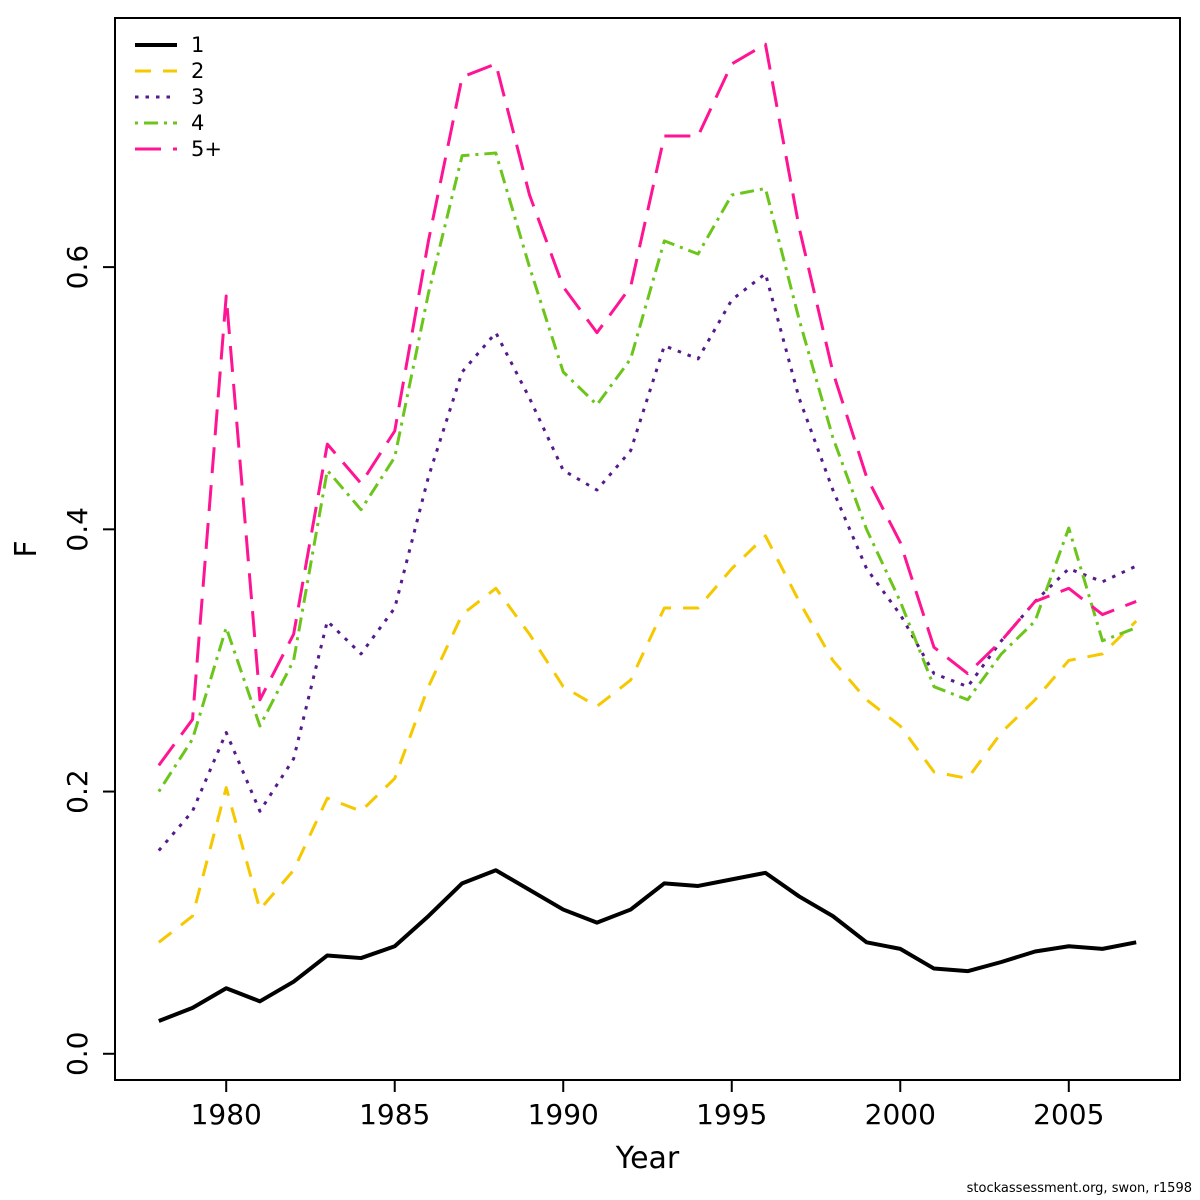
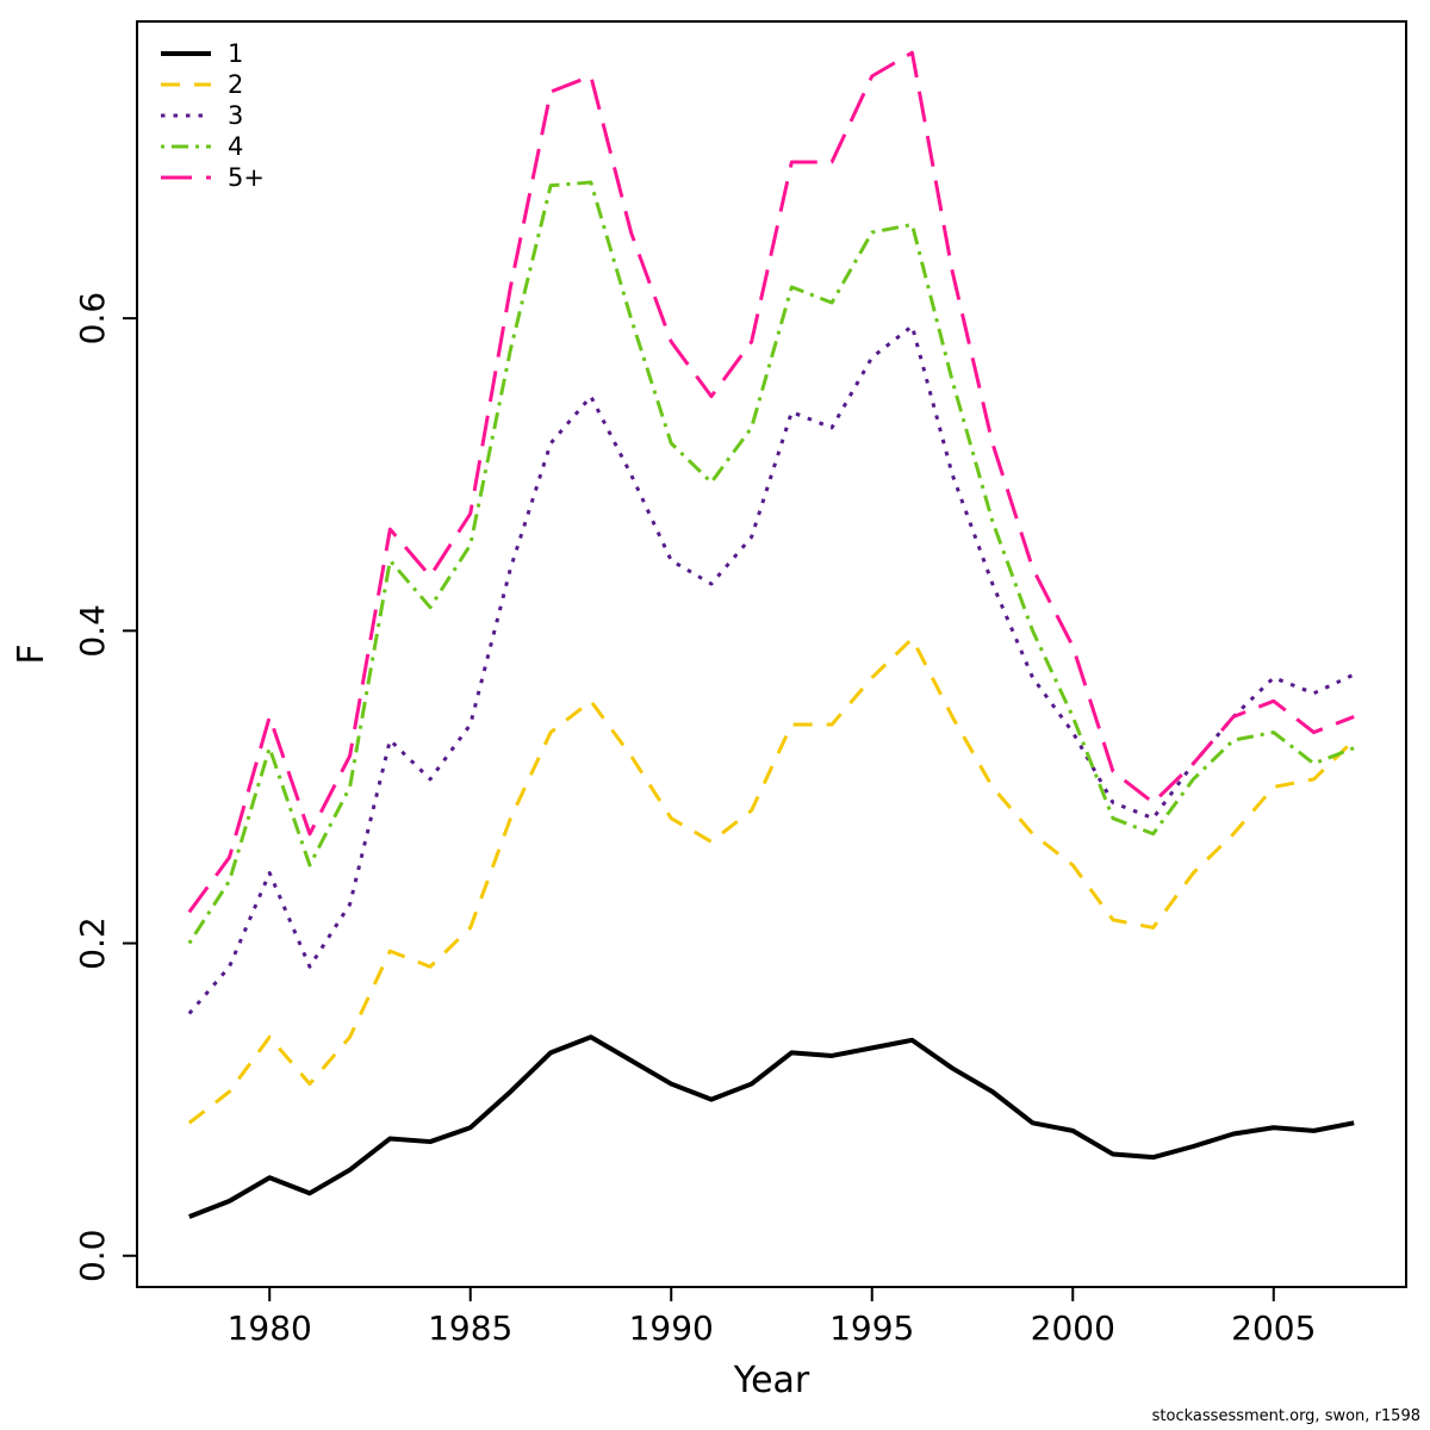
2/1980: 0.203 -> 0.140
5+/1980: 0.578 -> 0.345
4/2005: 0.401 -> 0.335
